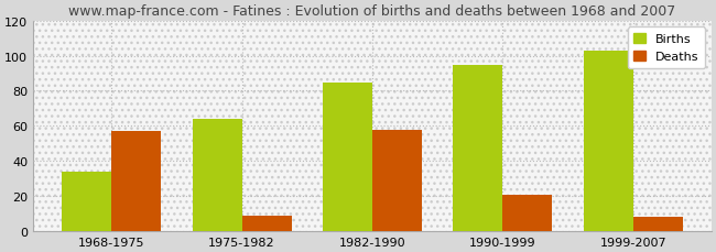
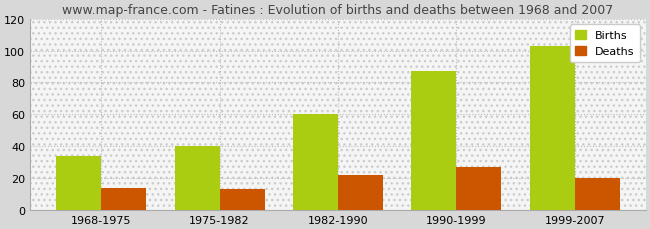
Deaths/1968-1975: 57 -> 14
Births/1975-1982: 64 -> 40
Deaths/1975-1982: 9 -> 13
Births/1982-1990: 85 -> 60
Deaths/1982-1990: 58 -> 22
Births/1990-1999: 95 -> 87
Deaths/1990-1999: 21 -> 27
Deaths/1999-2007: 8 -> 20
